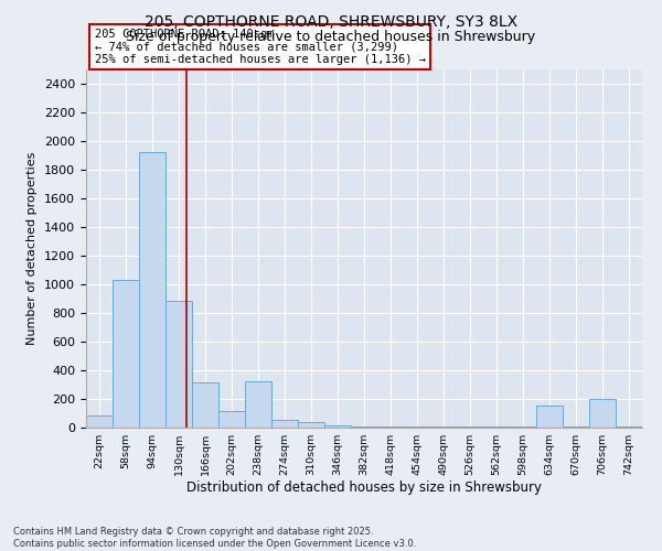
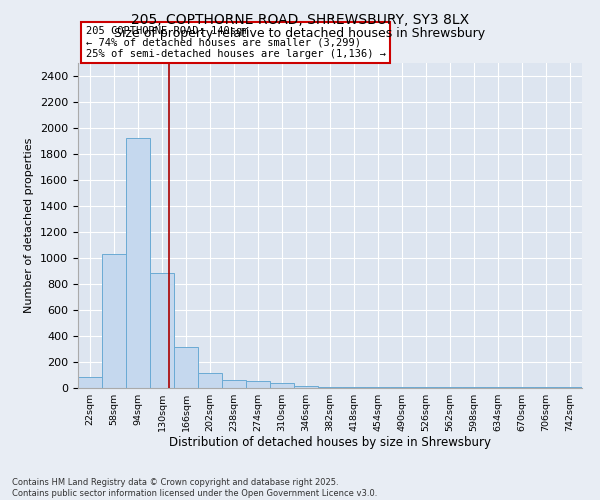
238sqm: 320 -> 60
634sqm: 150 -> 0
706sqm: 200 -> 0
